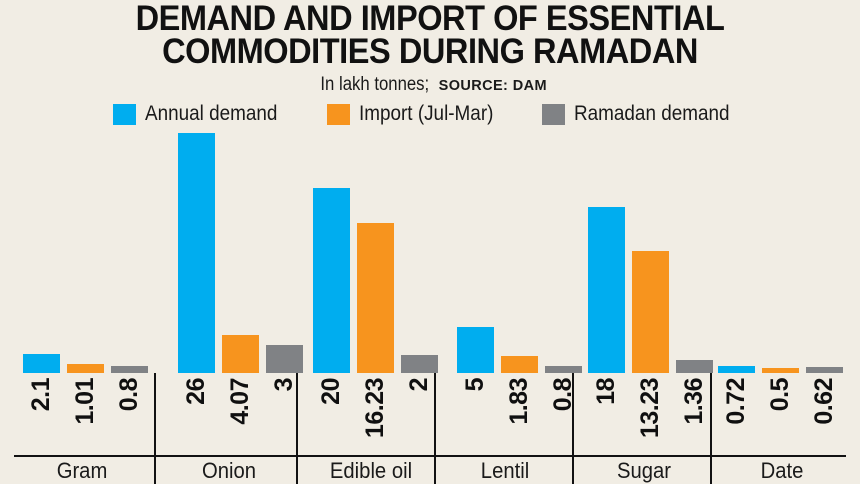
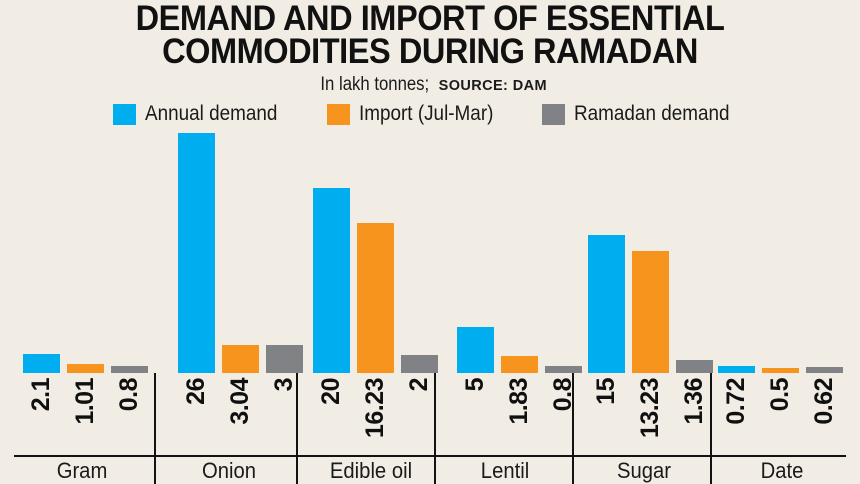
Import (Jul-Mar)/Onion: 4.07 -> 3.04
Annual demand/Sugar: 18 -> 15
